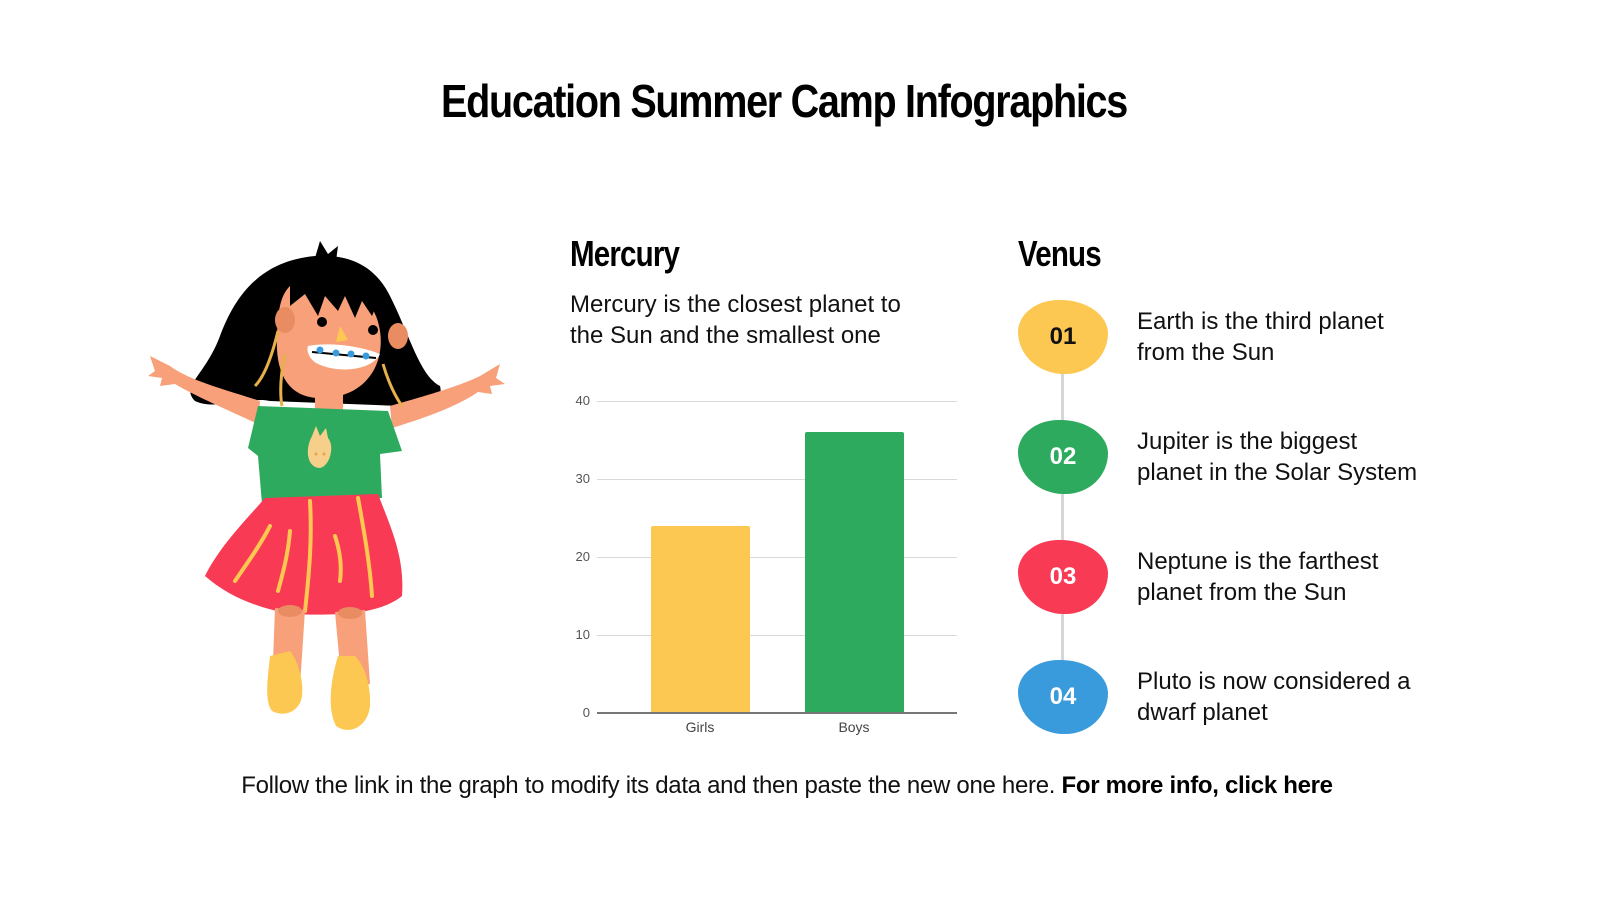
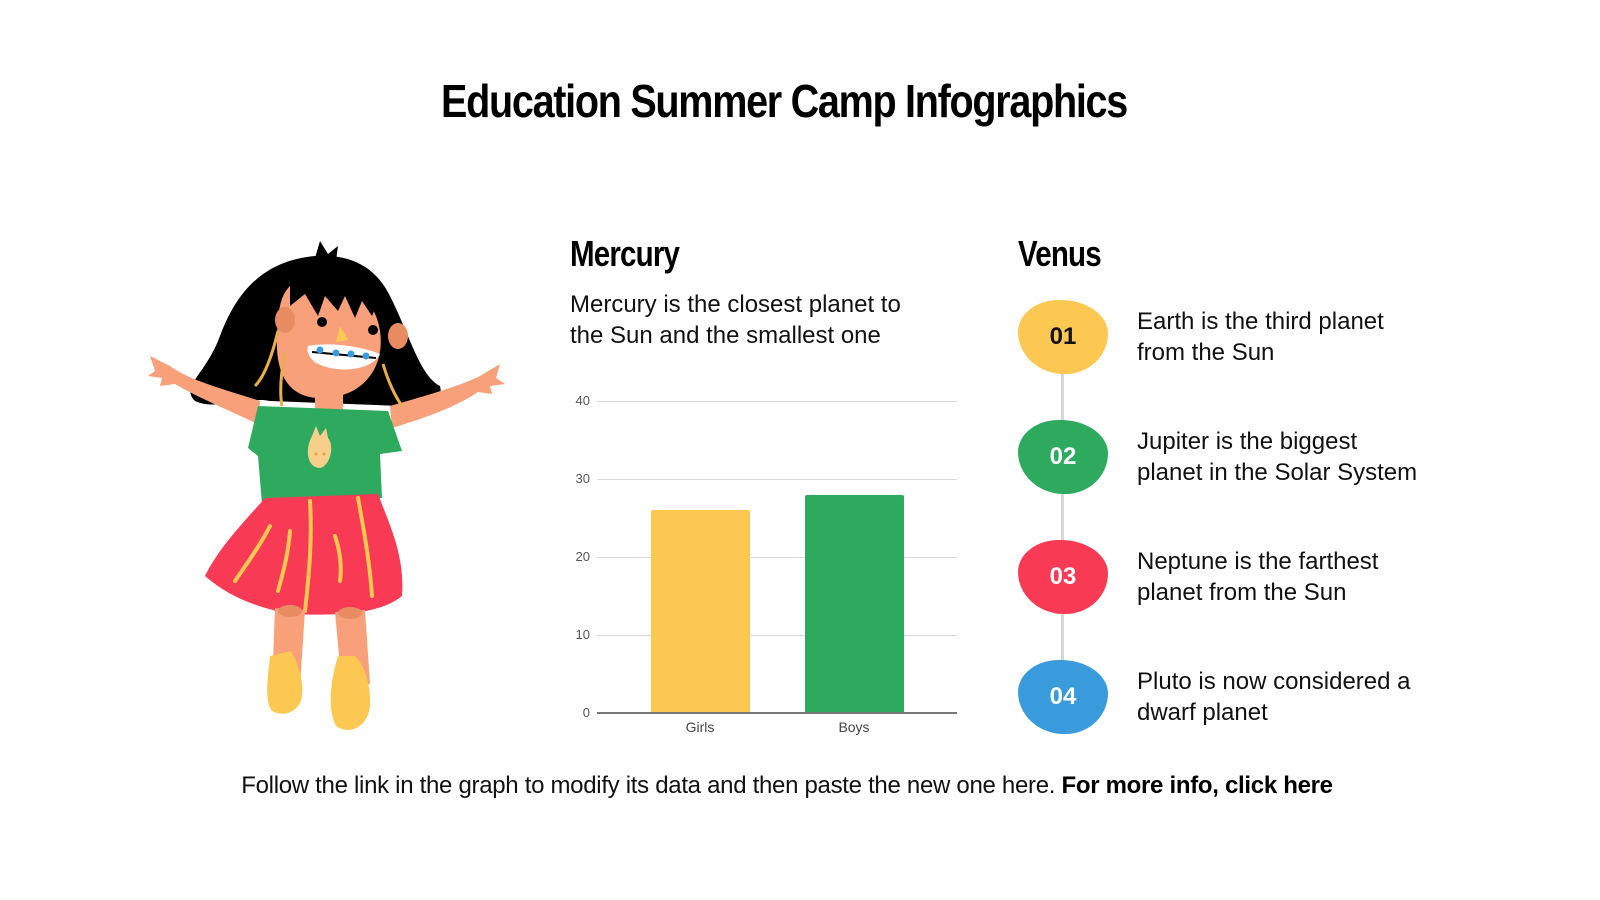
Girls: 24 -> 26
Boys: 36 -> 28
